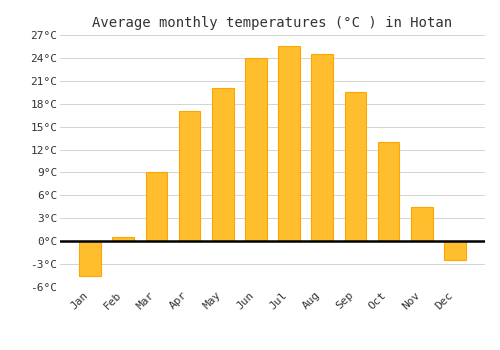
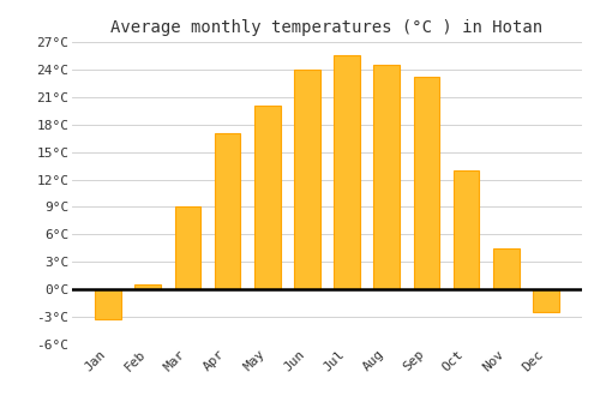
Jan: -4.5°C -> -3.2°C
Sep: 19.5°C -> 23.2°C
